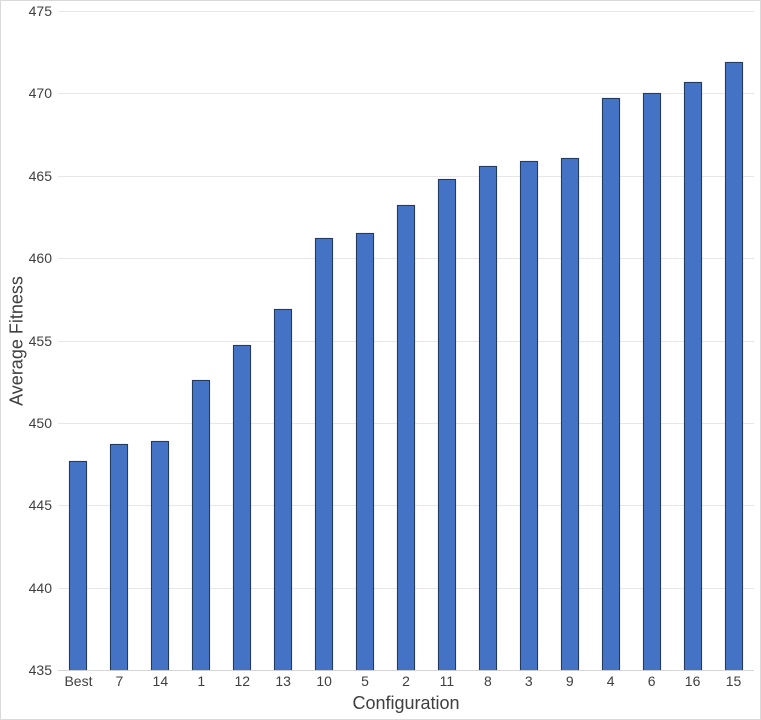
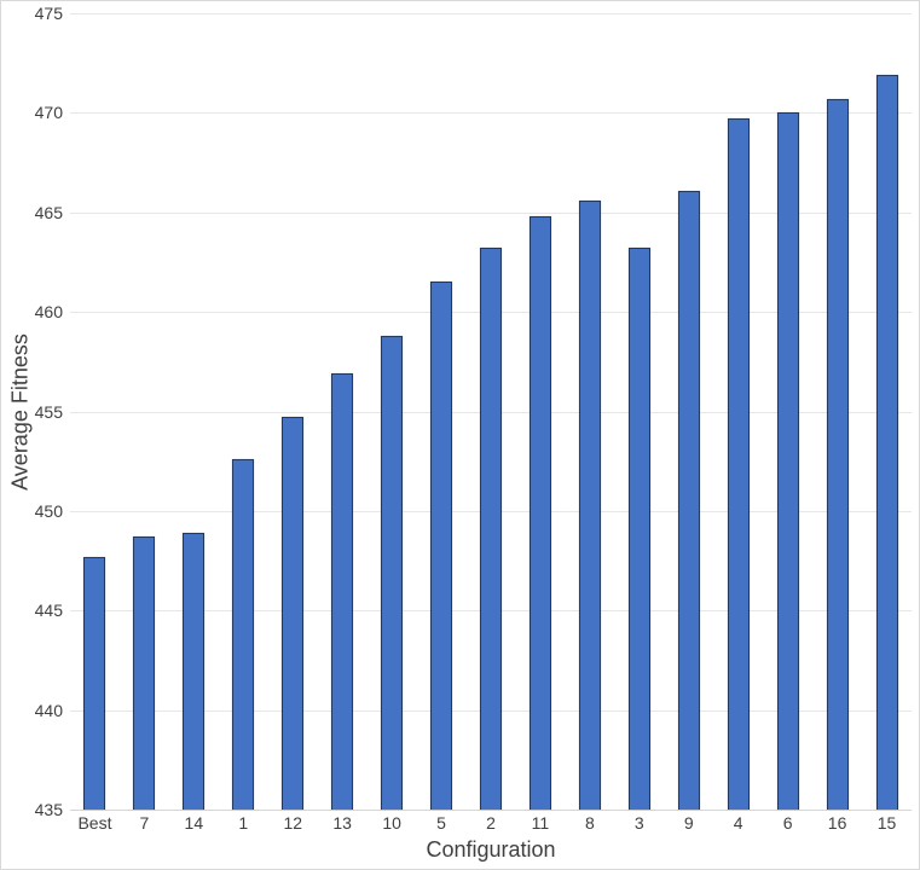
10: 461.2 -> 458.8
3: 465.9 -> 463.2
